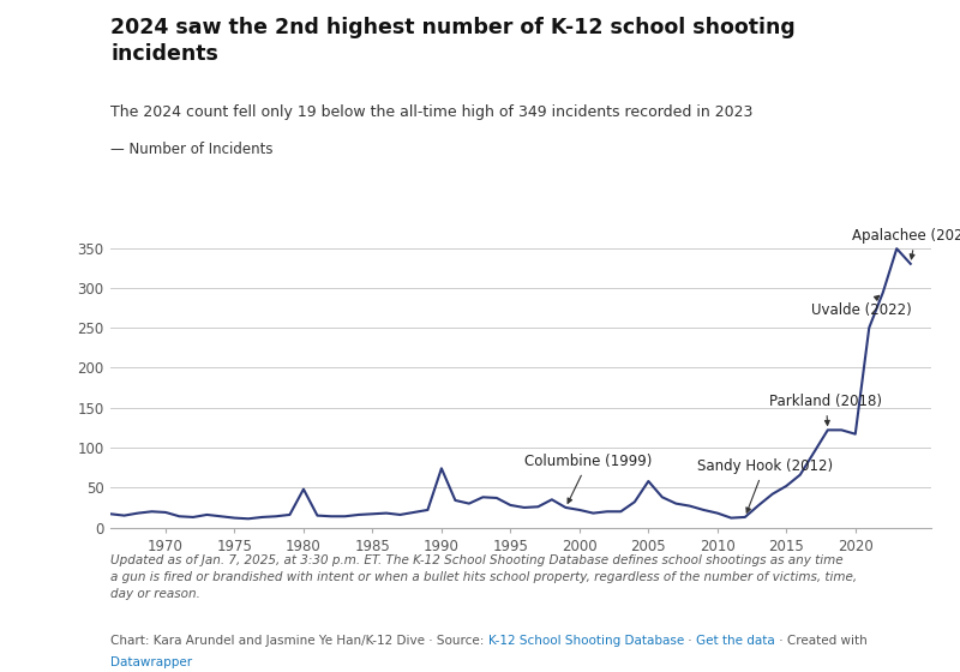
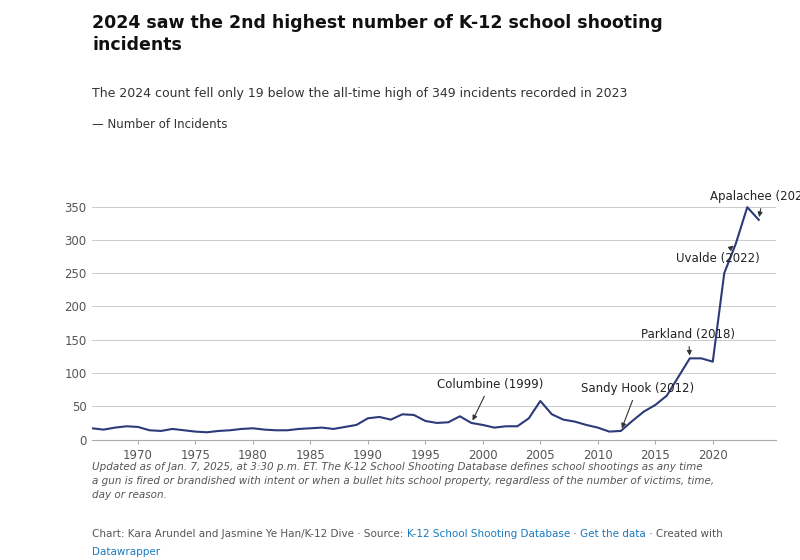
1980: 48 -> 17
1990: 74 -> 32
